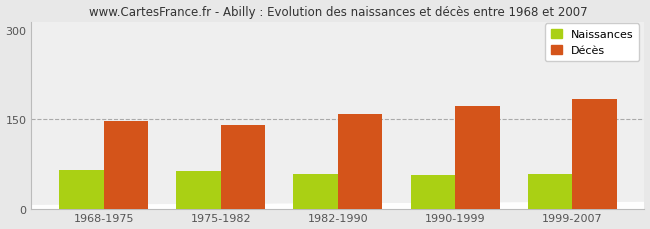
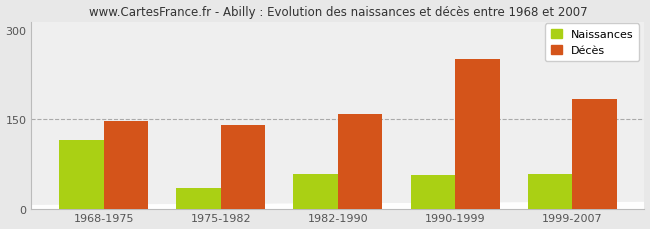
Naissances/1968-1975: 65 -> 116
Naissances/1975-1982: 64 -> 34
Décès/1990-1999: 173 -> 252
